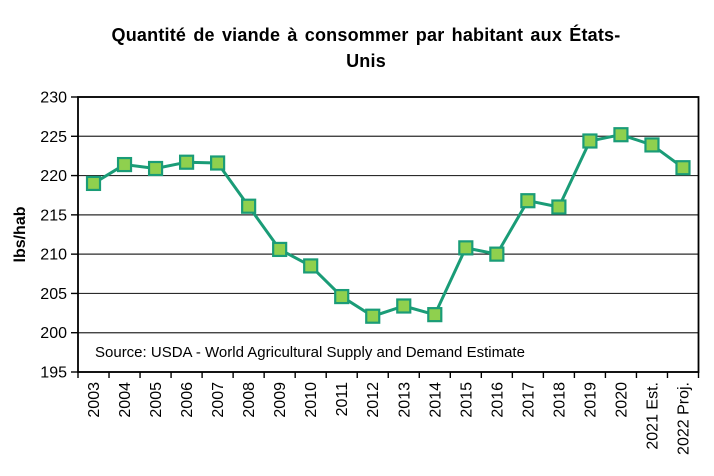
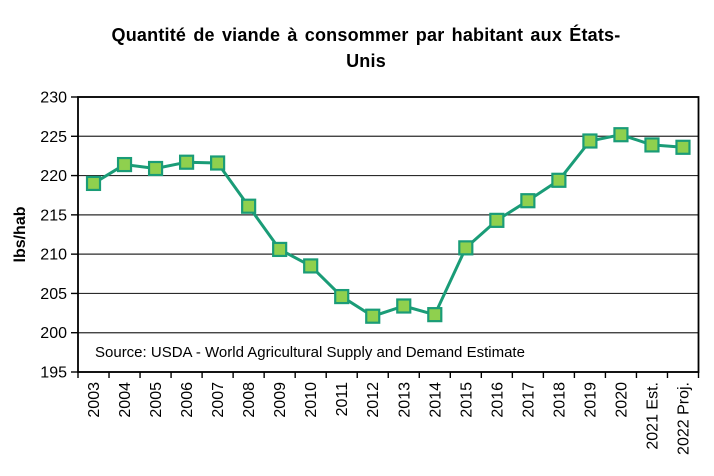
2016: 210 -> 214
2018: 216 -> 219
2022 Proj.: 221 -> 224
